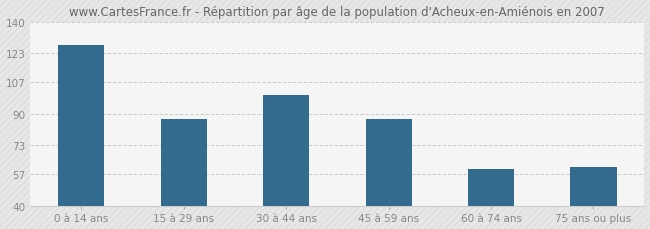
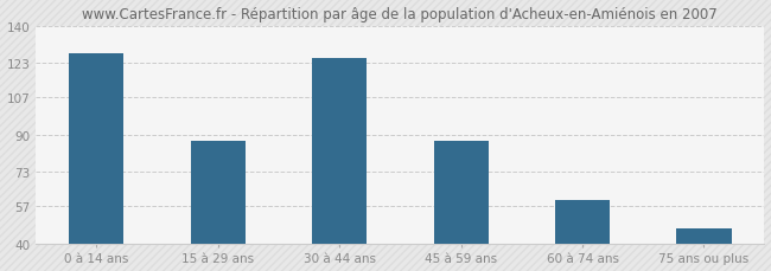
30 à 44 ans: 100 -> 125
75 ans ou plus: 61 -> 47
